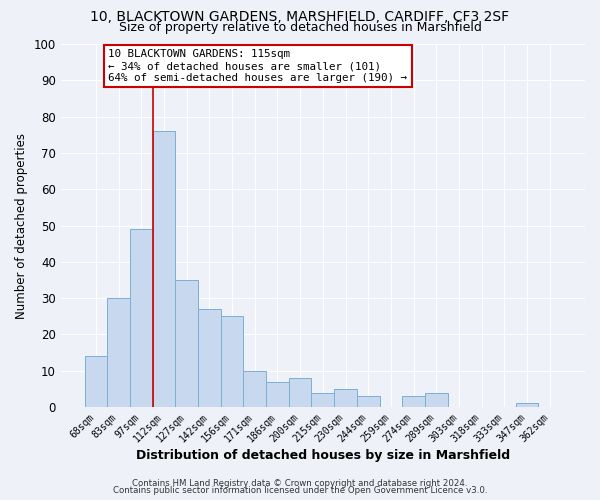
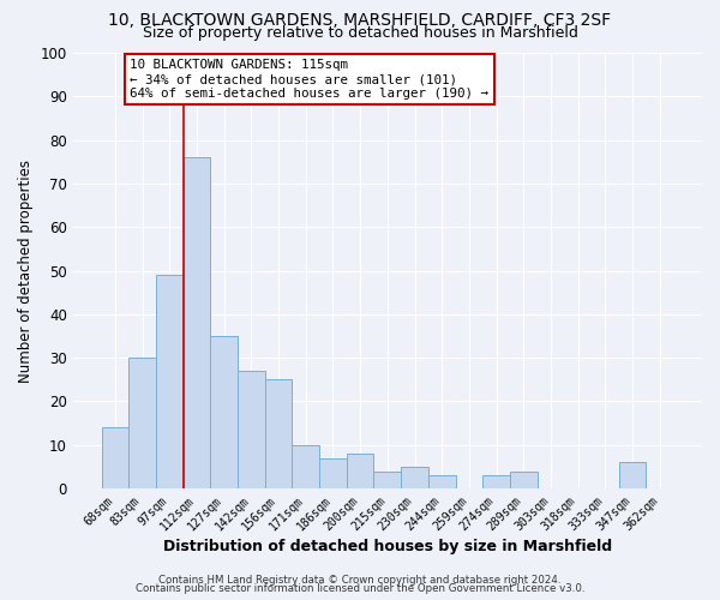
347sqm: 1 -> 6
